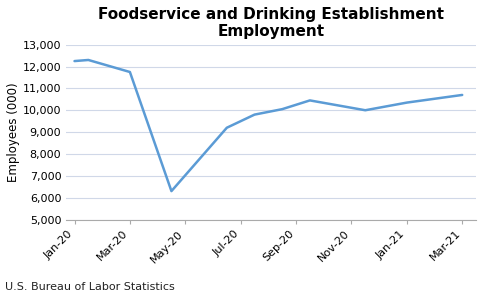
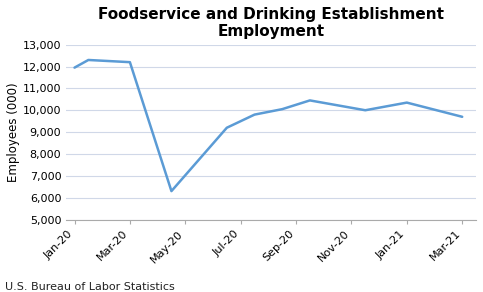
Jan-20: 12,250 -> 11,950
Mar-20: 11,750 -> 12,200
Mar-21: 10,700 -> 9,700
